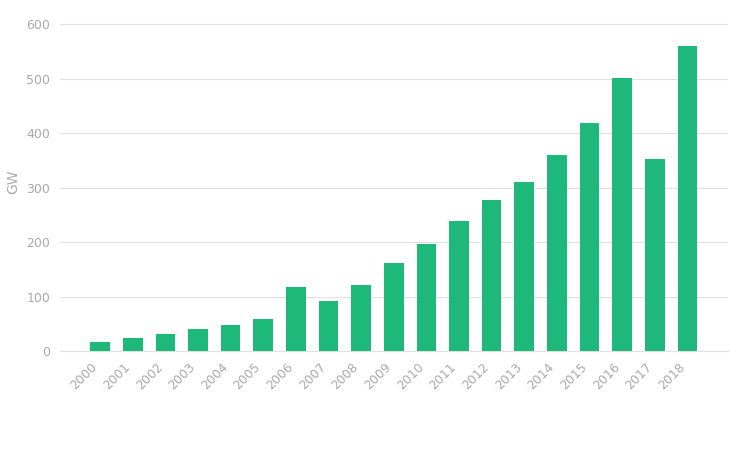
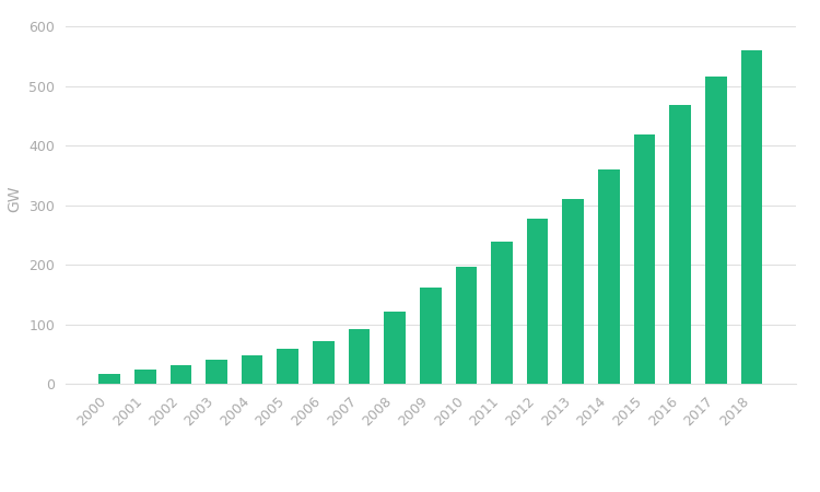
2006: 118 -> 72
2016: 502 -> 468
2017: 352 -> 516
